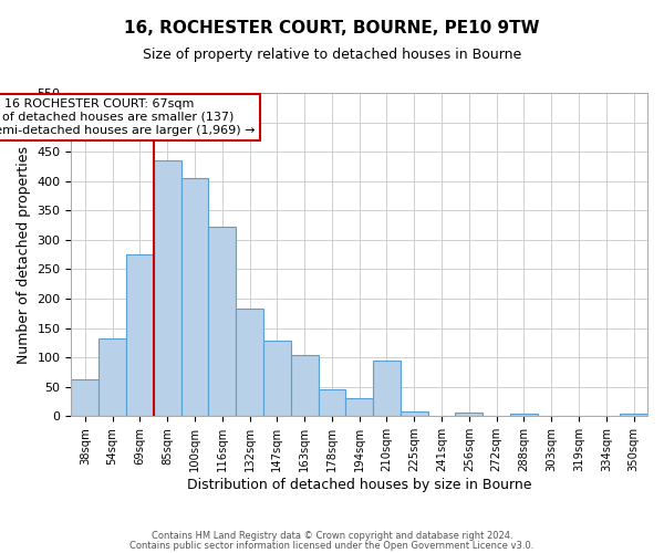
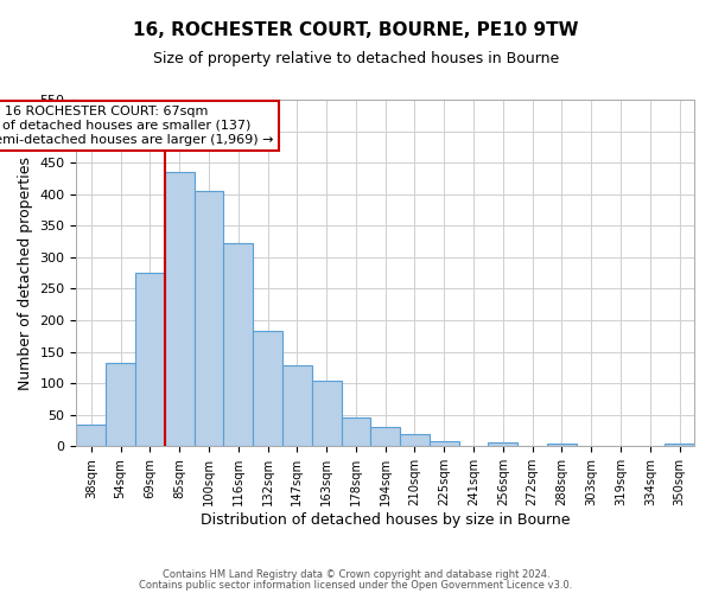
38sqm: 62 -> 35
210sqm: 94 -> 20
